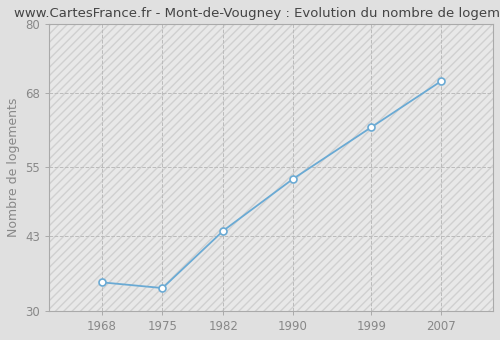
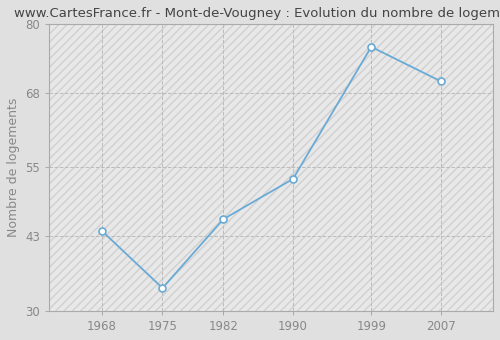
1968: 35 -> 44
1982: 44 -> 46
1999: 62 -> 76
